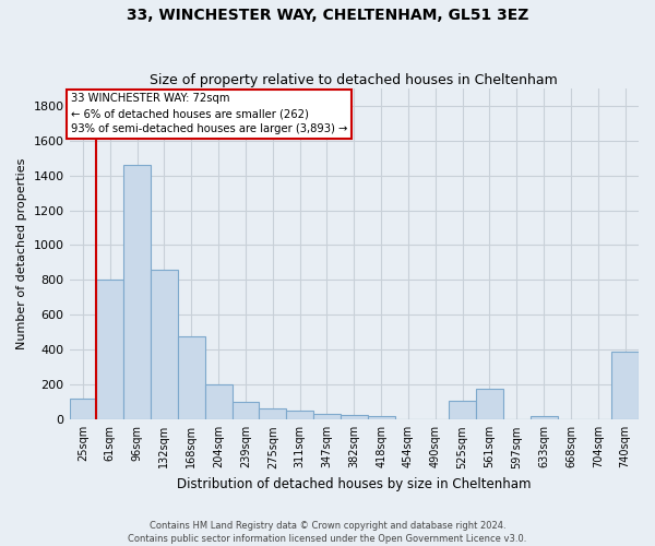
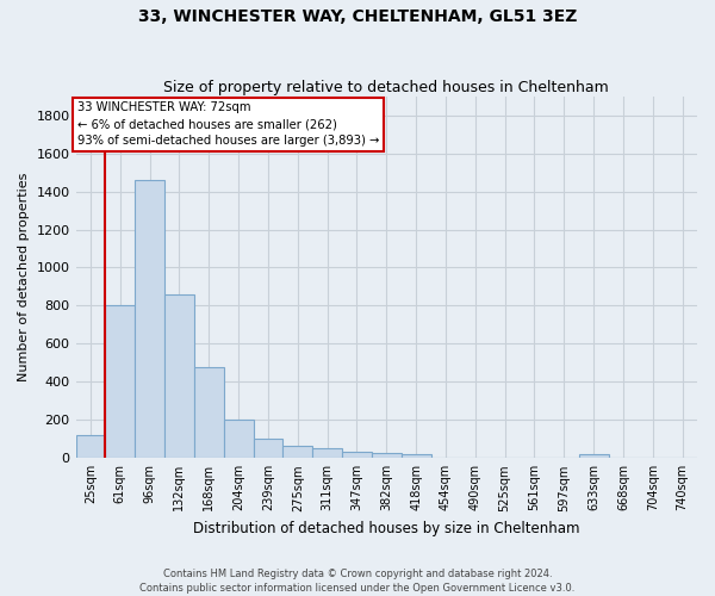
525sqm: 110 -> 0
561sqm: 180 -> 0
740sqm: 390 -> 0
